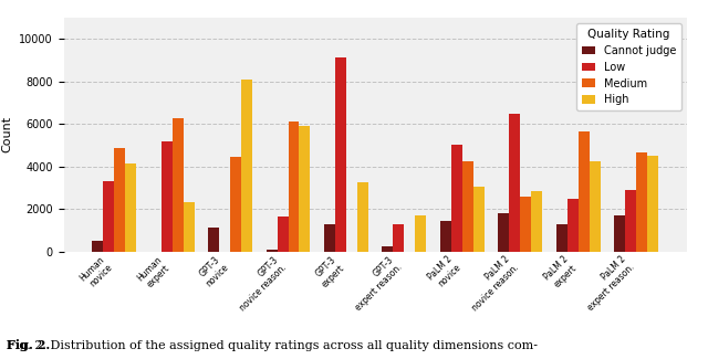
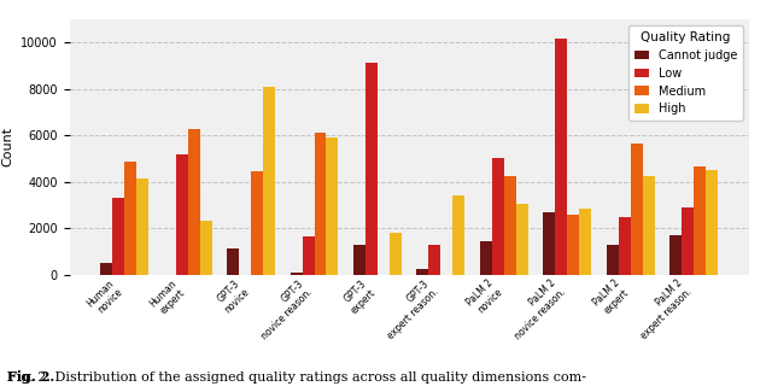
High/GPT-3 expert: 3200 -> 1800
High/GPT-3 expert reason.: 1700 -> 3400
Cannot judge/PaLM 2 novice reason.: 1800 -> 2700
Low/PaLM 2 novice reason.: 6500 -> 10200
